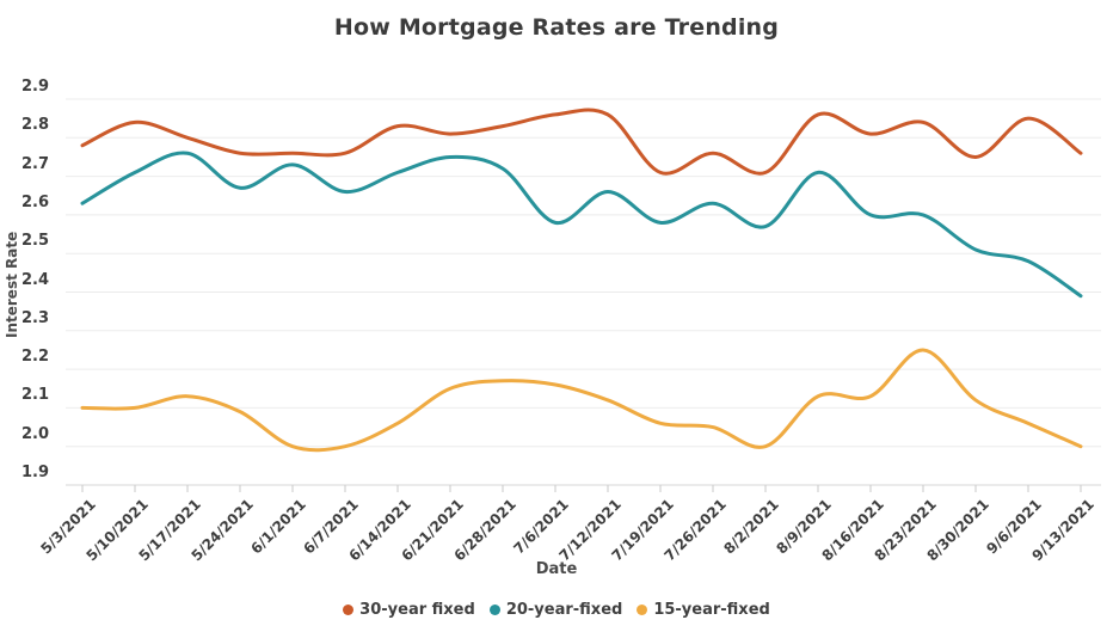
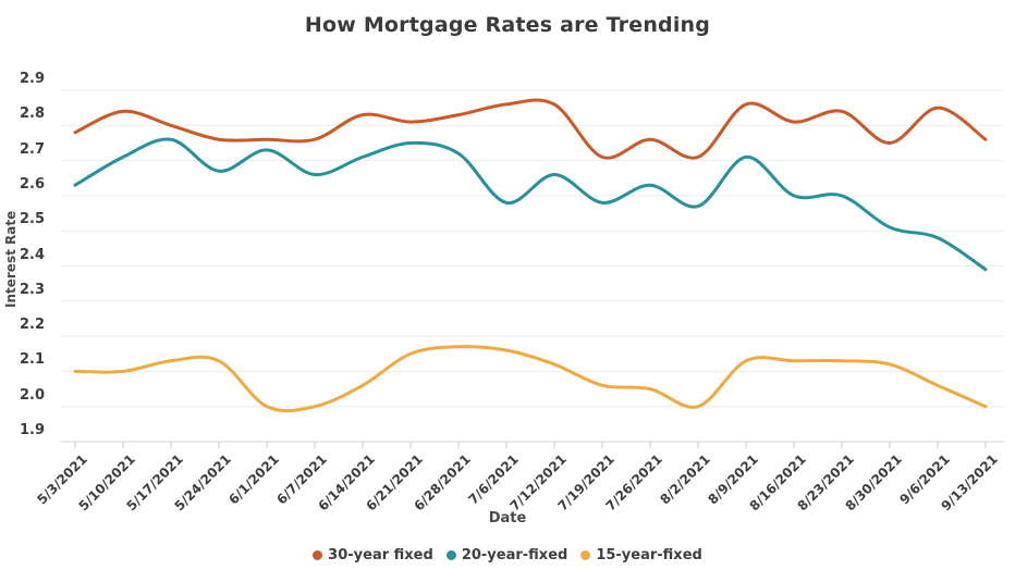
15-year-fixed/5/24/2021: 2.09 -> 2.13
15-year-fixed/8/23/2021: 2.25 -> 2.13
